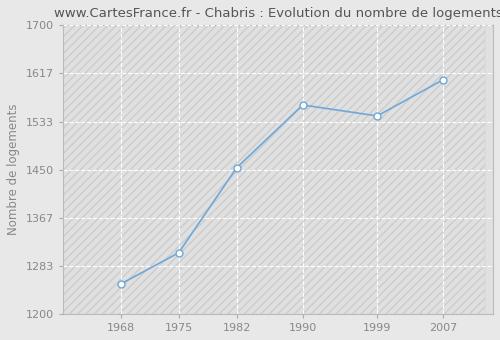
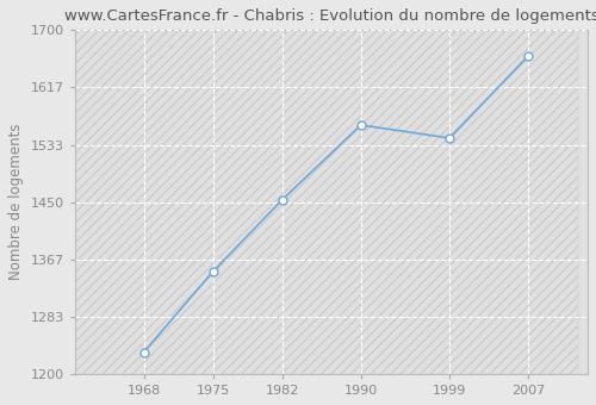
1968: 1252 -> 1232
1975: 1306 -> 1349
2007: 1606 -> 1663
